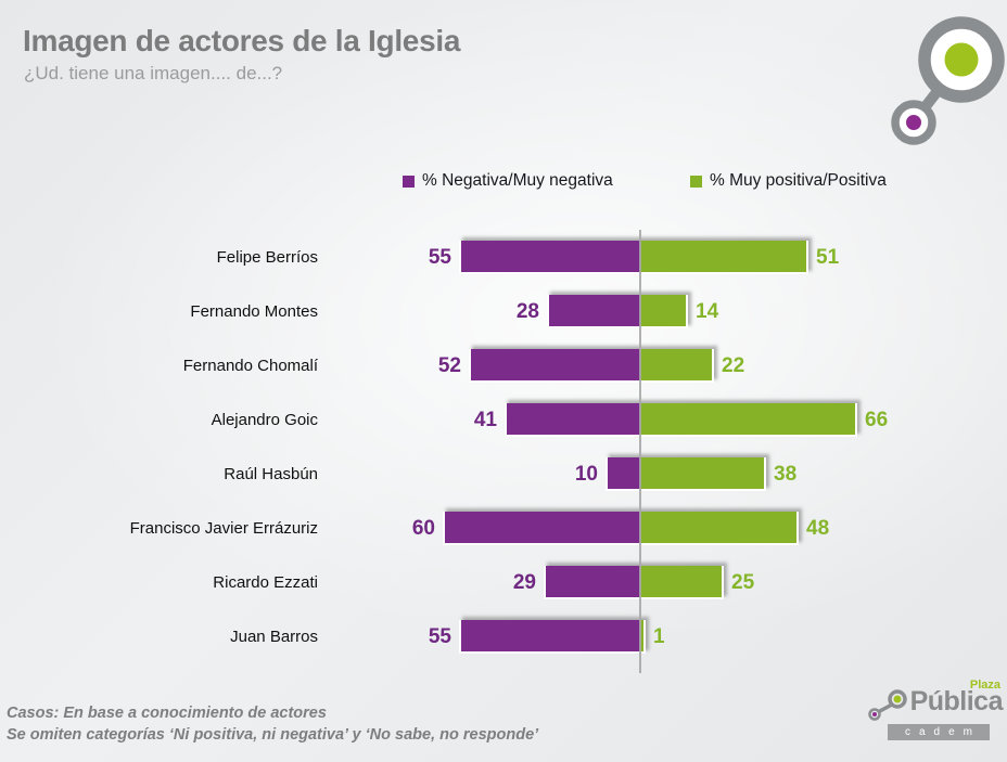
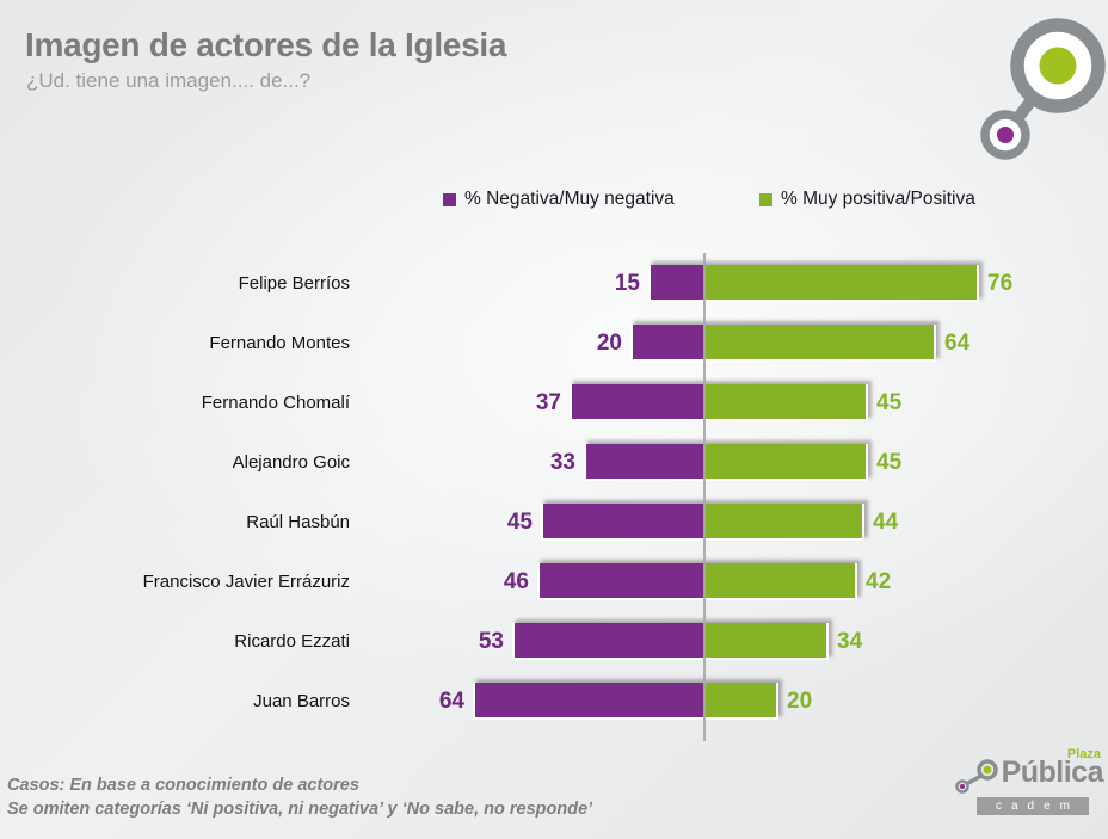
% Negativa/Muy negativa/Felipe Berríos: 55 -> 15
% Muy positiva/Positiva/Felipe Berríos: 51 -> 76
% Negativa/Muy negativa/Fernando Montes: 28 -> 20
% Muy positiva/Positiva/Fernando Montes: 14 -> 64
% Negativa/Muy negativa/Fernando Chomalí: 52 -> 37
% Muy positiva/Positiva/Fernando Chomalí: 22 -> 45
% Negativa/Muy negativa/Alejandro Goic: 41 -> 33
% Muy positiva/Positiva/Alejandro Goic: 66 -> 45
% Negativa/Muy negativa/Raúl Hasbún: 10 -> 45
% Muy positiva/Positiva/Raúl Hasbún: 38 -> 44
% Negativa/Muy negativa/Francisco Javier Errázuriz: 60 -> 46
% Muy positiva/Positiva/Francisco Javier Errázuriz: 48 -> 42
% Negativa/Muy negativa/Ricardo Ezzati: 29 -> 53
% Muy positiva/Positiva/Ricardo Ezzati: 25 -> 34
% Negativa/Muy negativa/Juan Barros: 55 -> 64
% Muy positiva/Positiva/Juan Barros: 1 -> 20
